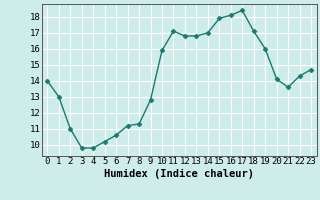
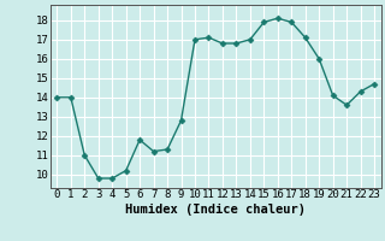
1: 13.0 -> 14.0
6: 10.6 -> 11.8
10: 15.9 -> 17.0
17: 18.4 -> 17.9
